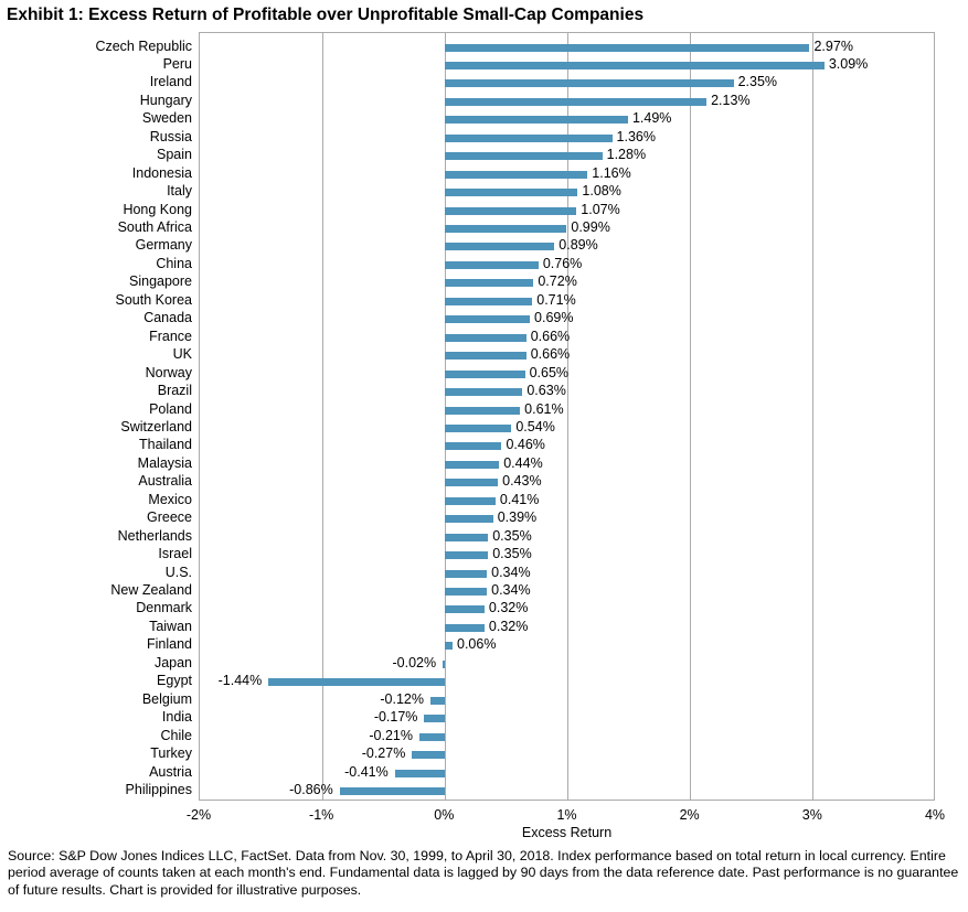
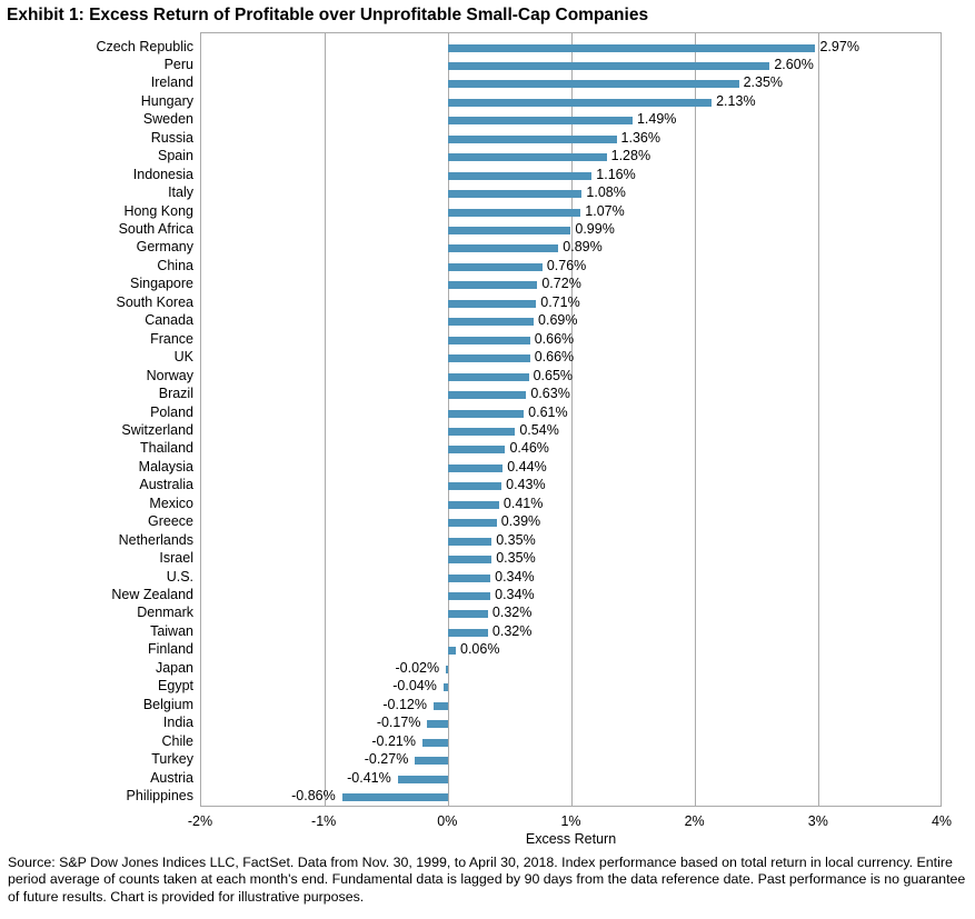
Peru: 3.09% -> 2.60%
Egypt: -1.44% -> -0.04%
